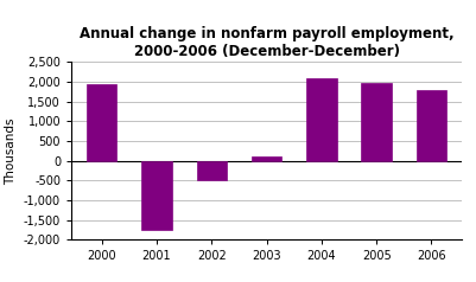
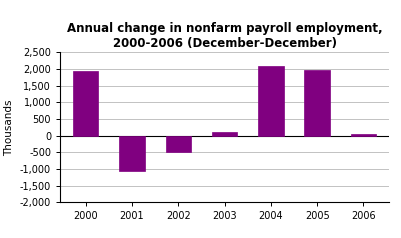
2001: -1,750 -> -1,050
2006: 1,800 -> 50
